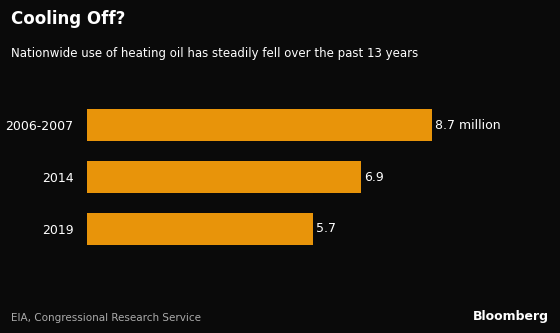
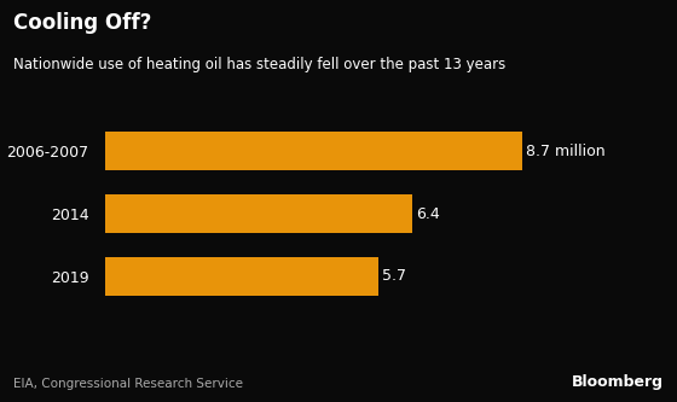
2014: 6.9 -> 6.4
